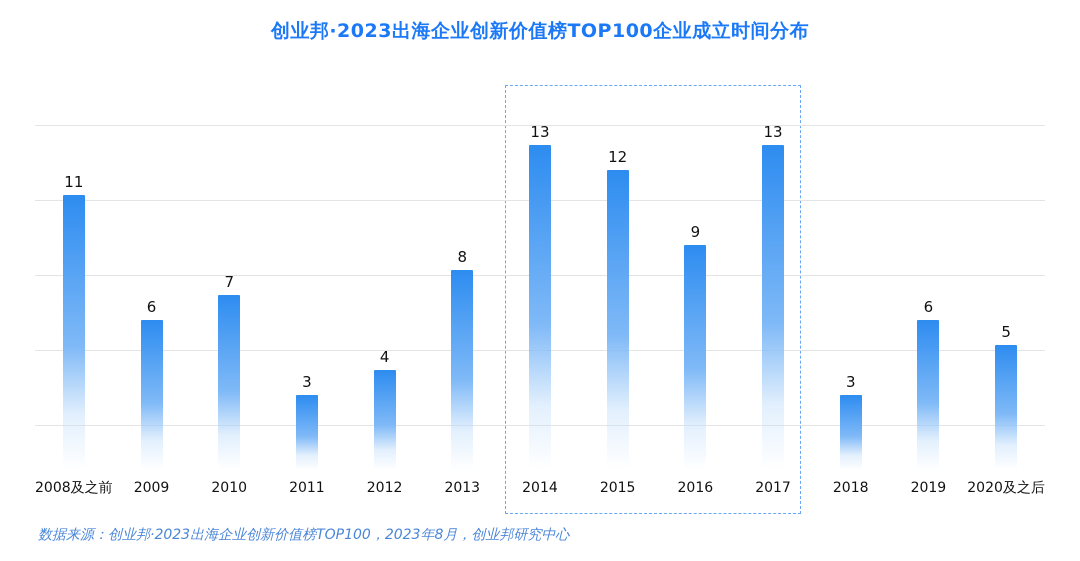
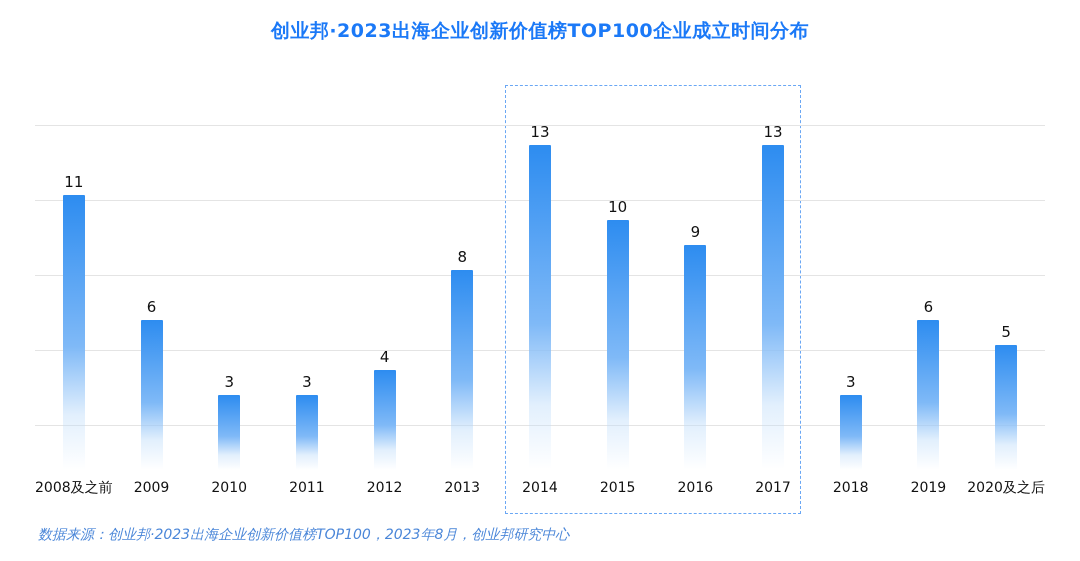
2010: 7 -> 3
2015: 12 -> 10
